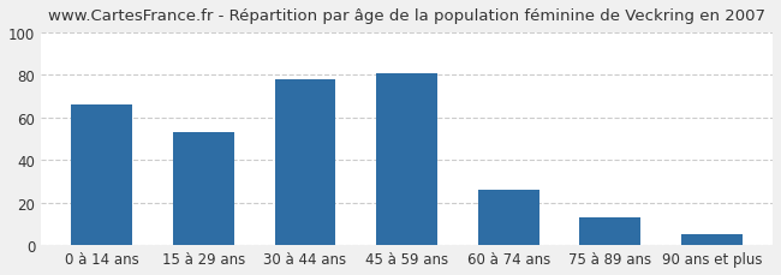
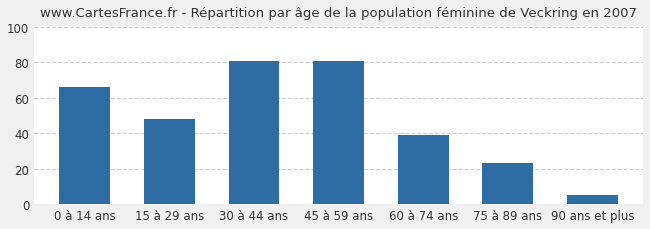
15 à 29 ans: 53 -> 48
30 à 44 ans: 78 -> 81
60 à 74 ans: 26 -> 39
75 à 89 ans: 13 -> 23
